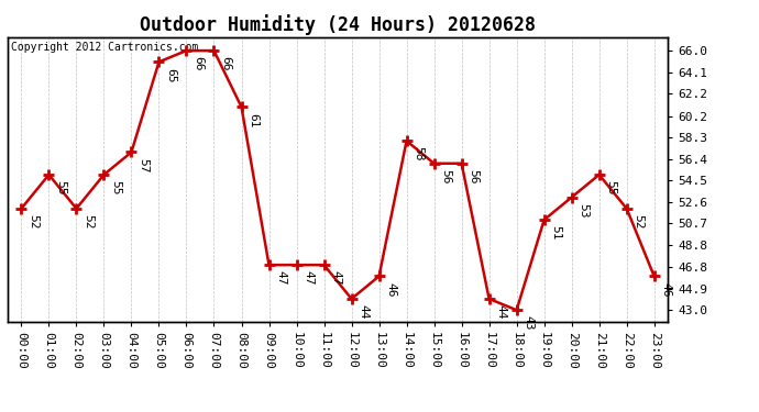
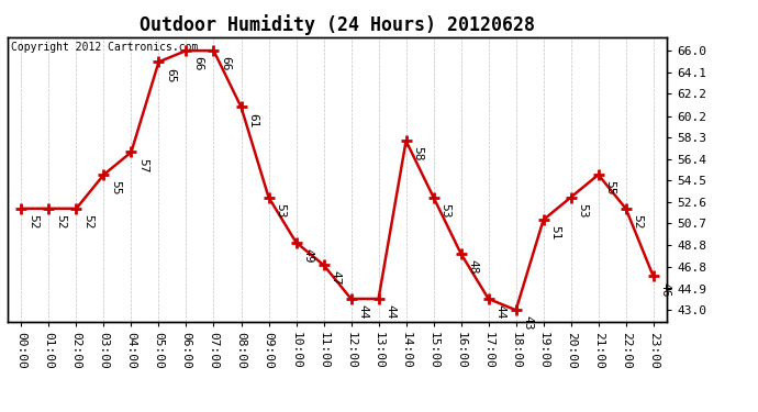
01:00: 55 -> 52
09:00: 47 -> 53
10:00: 47 -> 49
13:00: 46 -> 44
15:00: 56 -> 53
16:00: 56 -> 48
